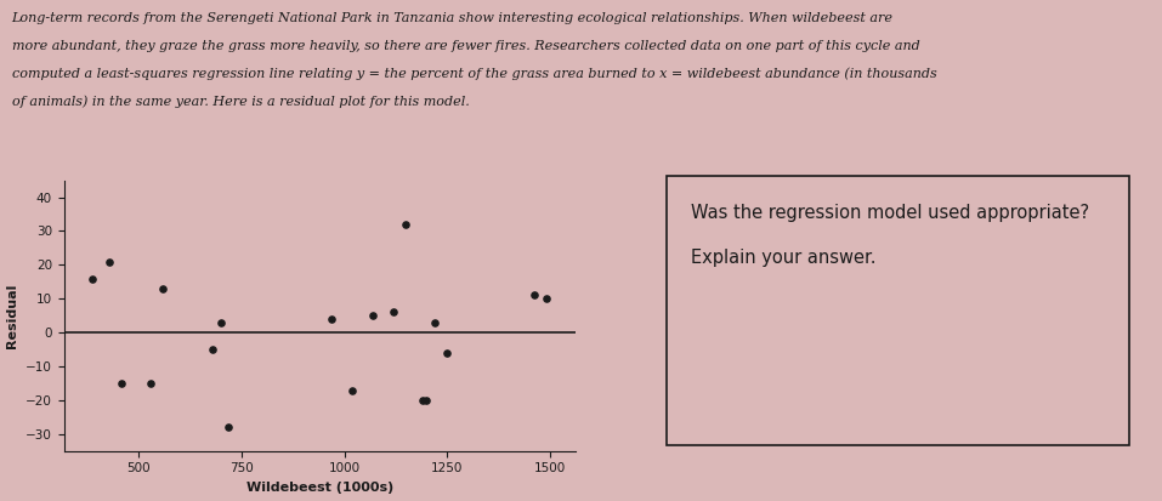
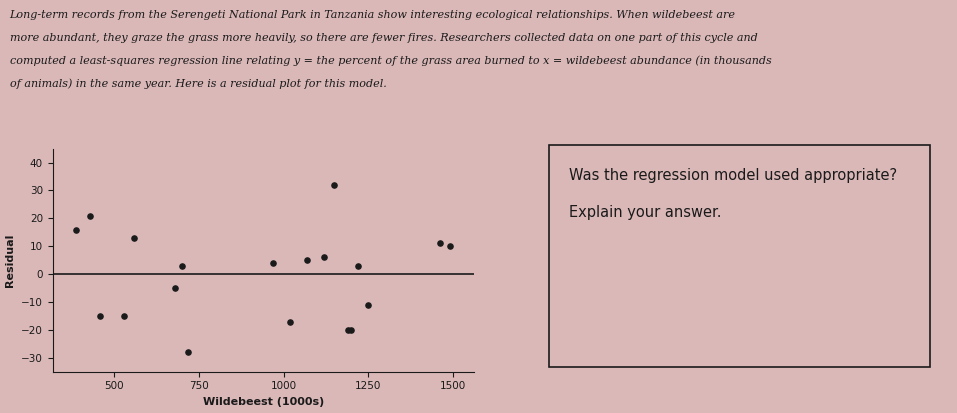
1250: -6 -> -11
